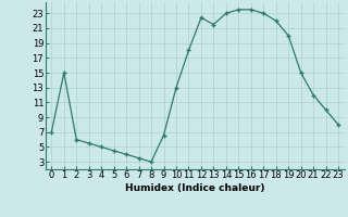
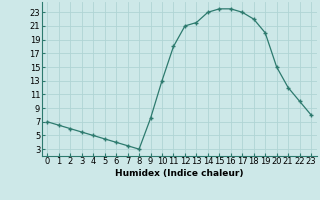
1: 15.0 -> 6.5
9: 6.6 -> 7.5
12: 22.4 -> 21.0
